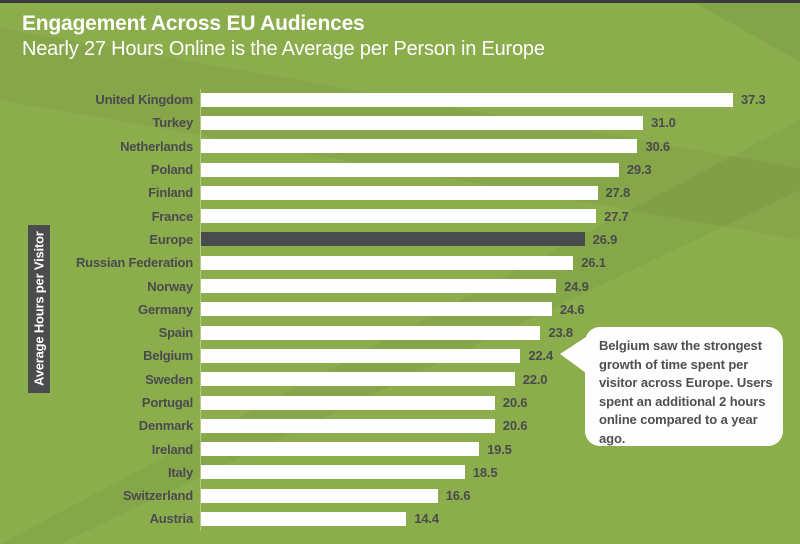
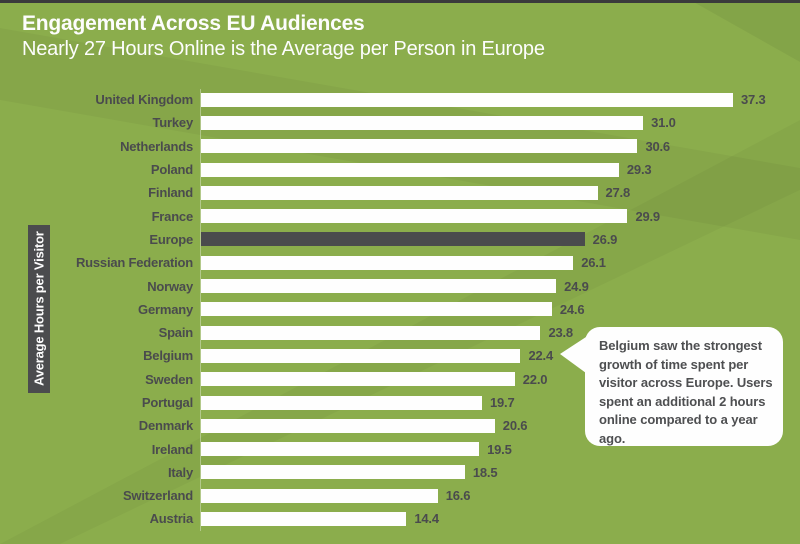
France: 27.7 -> 29.9
Portugal: 20.6 -> 19.7
